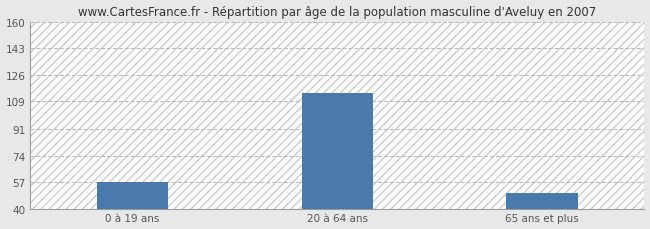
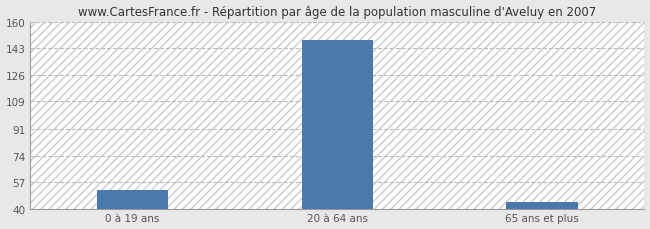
0 à 19 ans: 57 -> 52
20 à 64 ans: 114 -> 148
65 ans et plus: 50 -> 44
